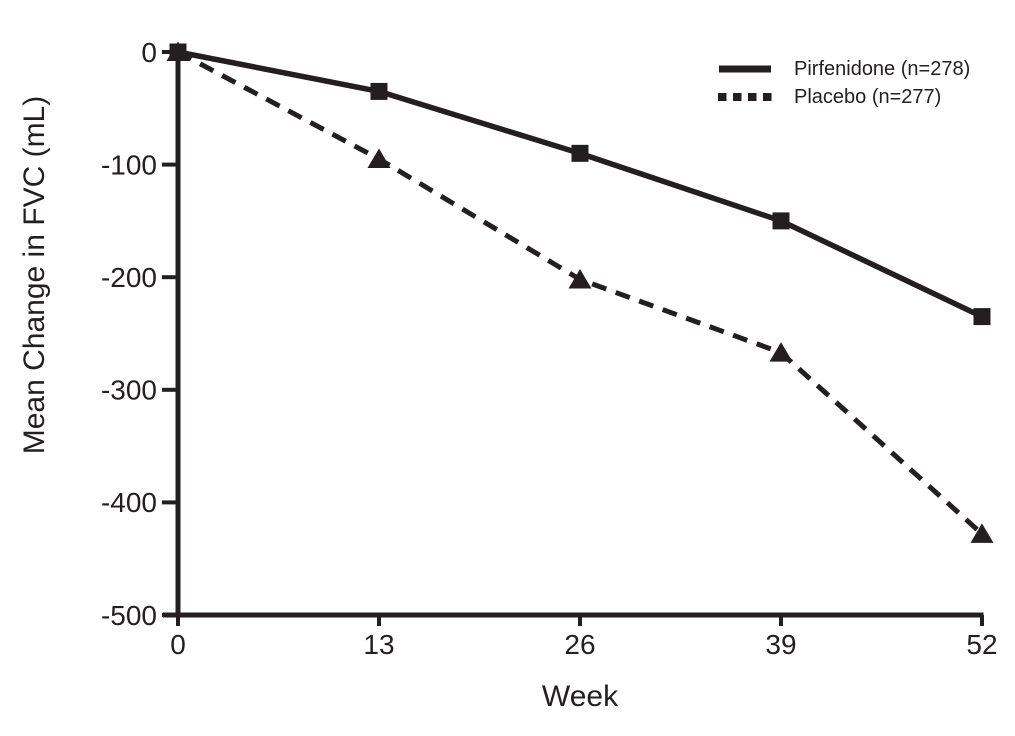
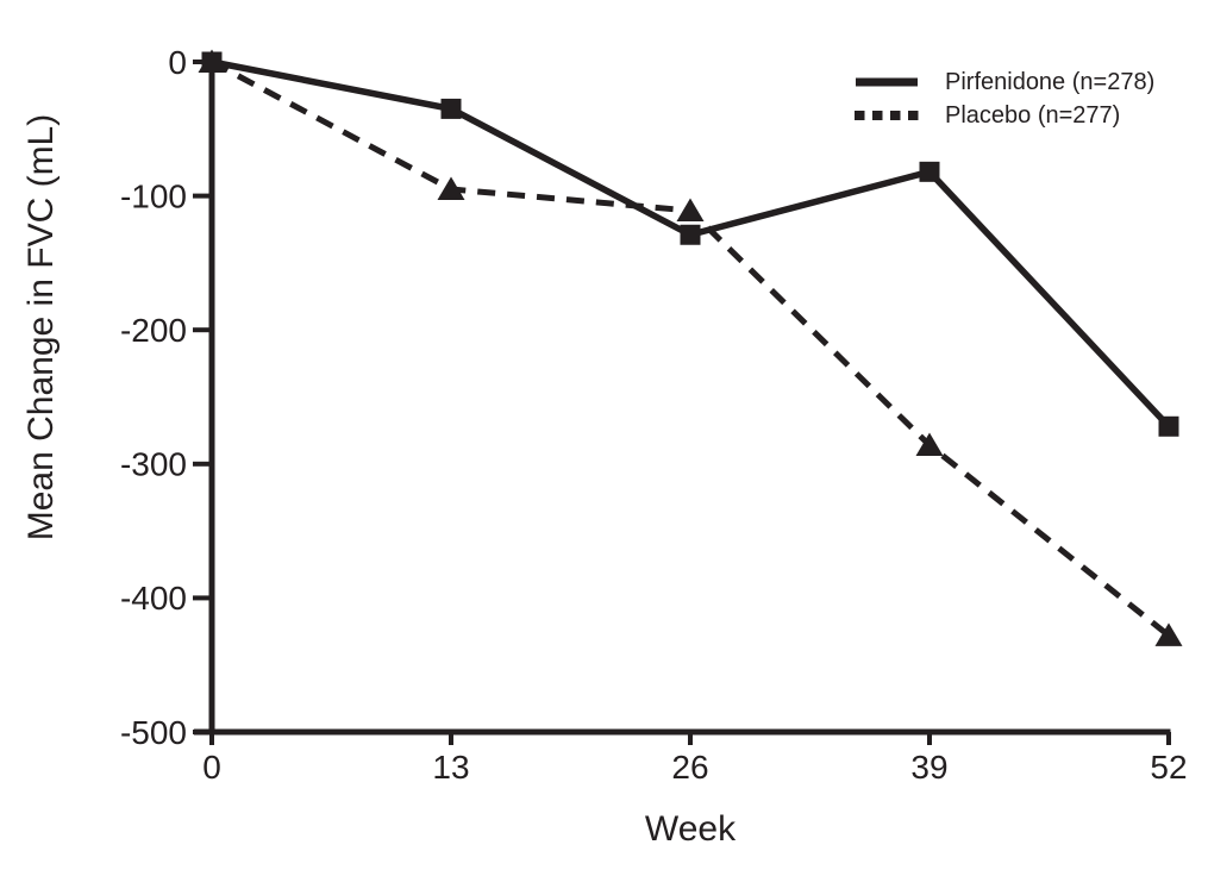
Placebo (n=277)/26: -202 -> -111
Pirfenidone (n=278)/26: -90 -> -129
Placebo (n=277)/39: -267 -> -286
Pirfenidone (n=278)/39: -150 -> -82
Pirfenidone (n=278)/52: -235 -> -272
